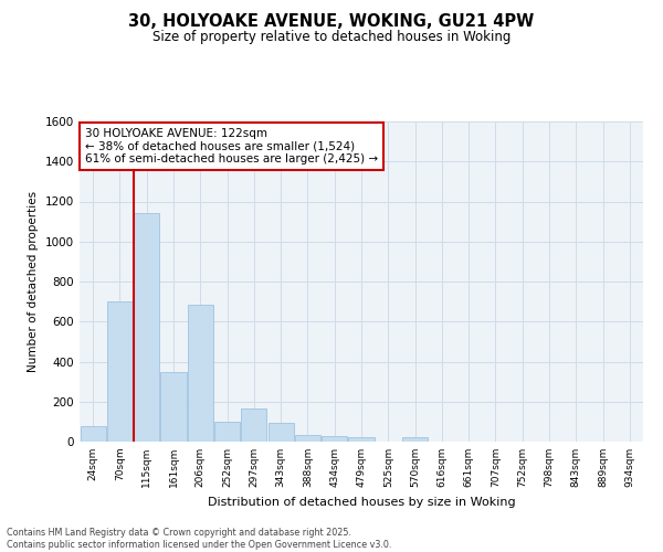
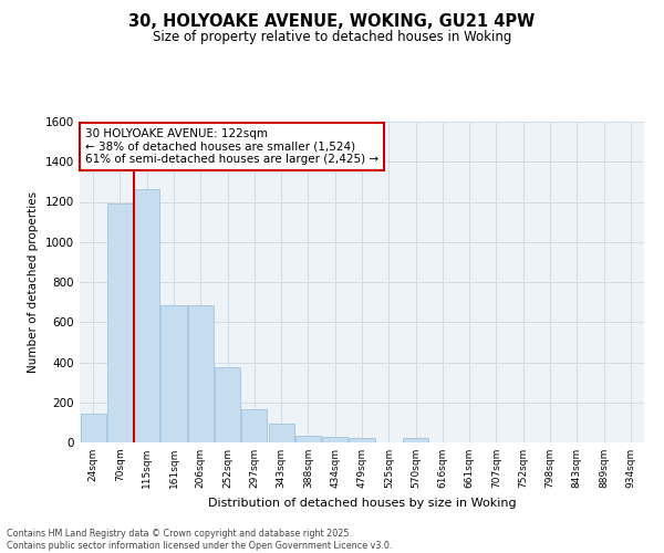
24sqm: 80 -> 140
70sqm: 700 -> 1190
115sqm: 1140 -> 1260
161sqm: 350 -> 680
252sqm: 100 -> 380
